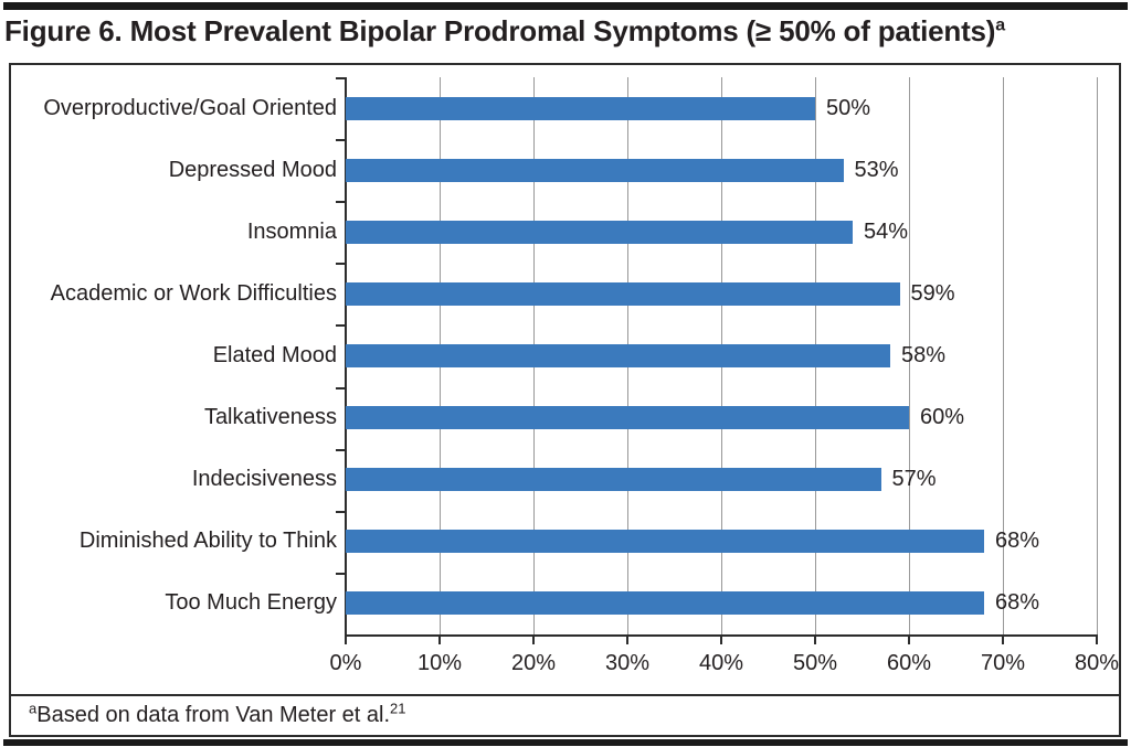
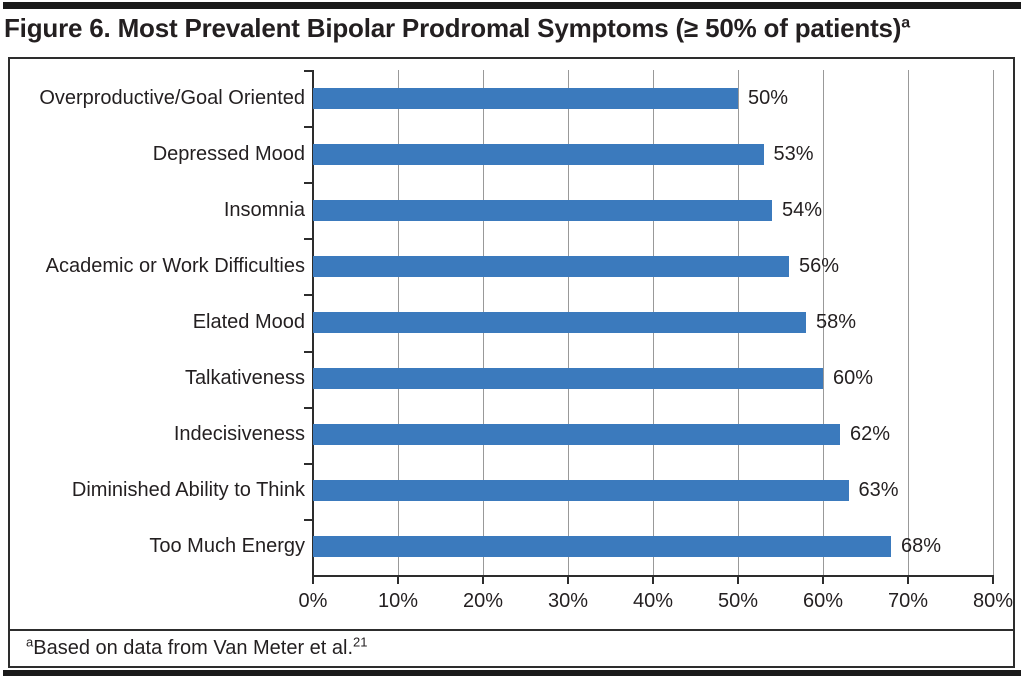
Academic or Work Difficulties: 59% -> 56%
Indecisiveness: 57% -> 62%
Diminished Ability to Think: 68% -> 63%
